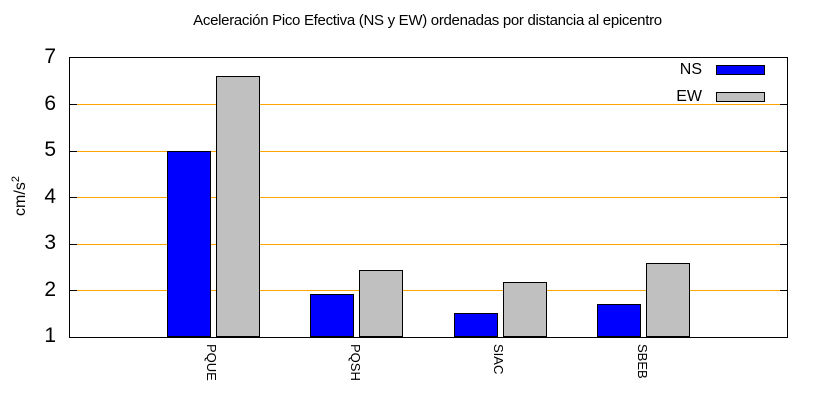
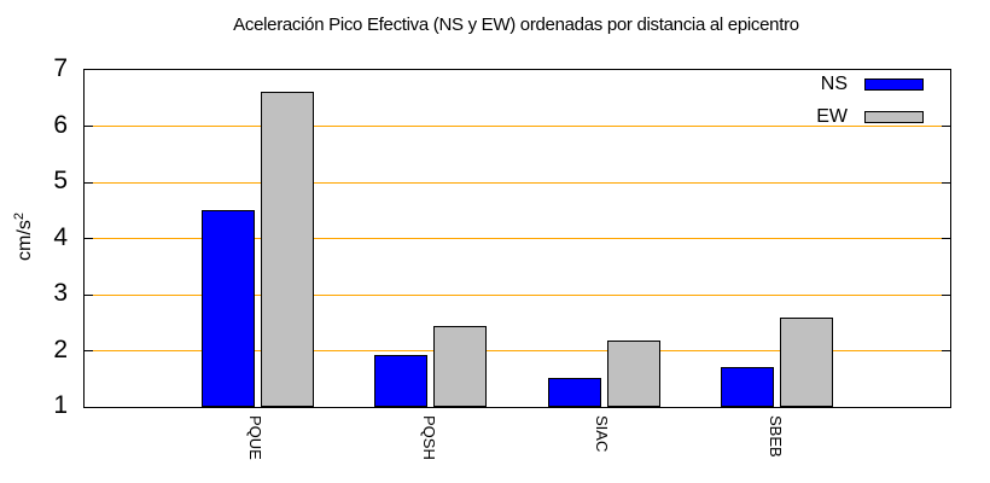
NS/PQUE: 5.0 -> 4.5
